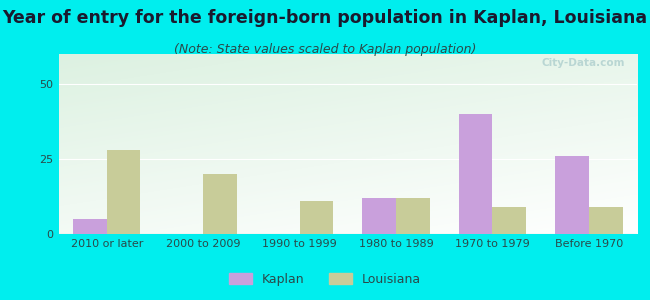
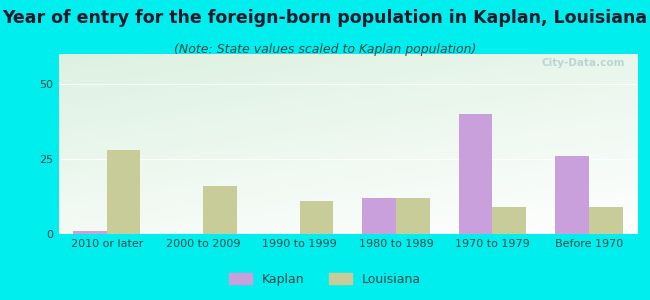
Kaplan/2010 or later: 5 -> 1
Louisiana/2000 to 2009: 20 -> 16
